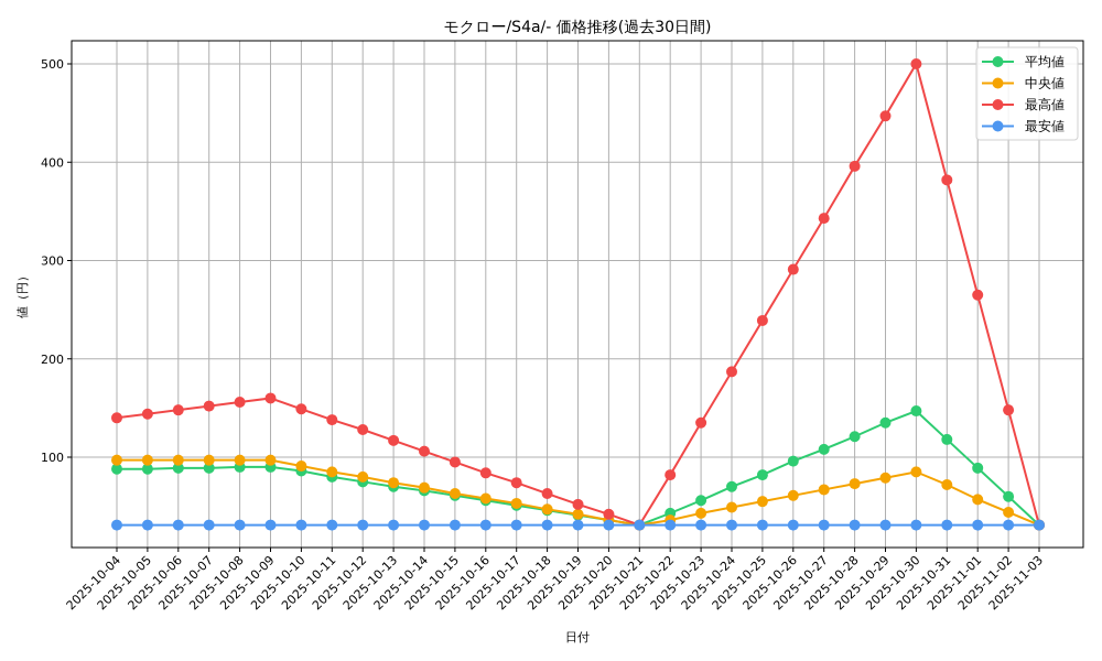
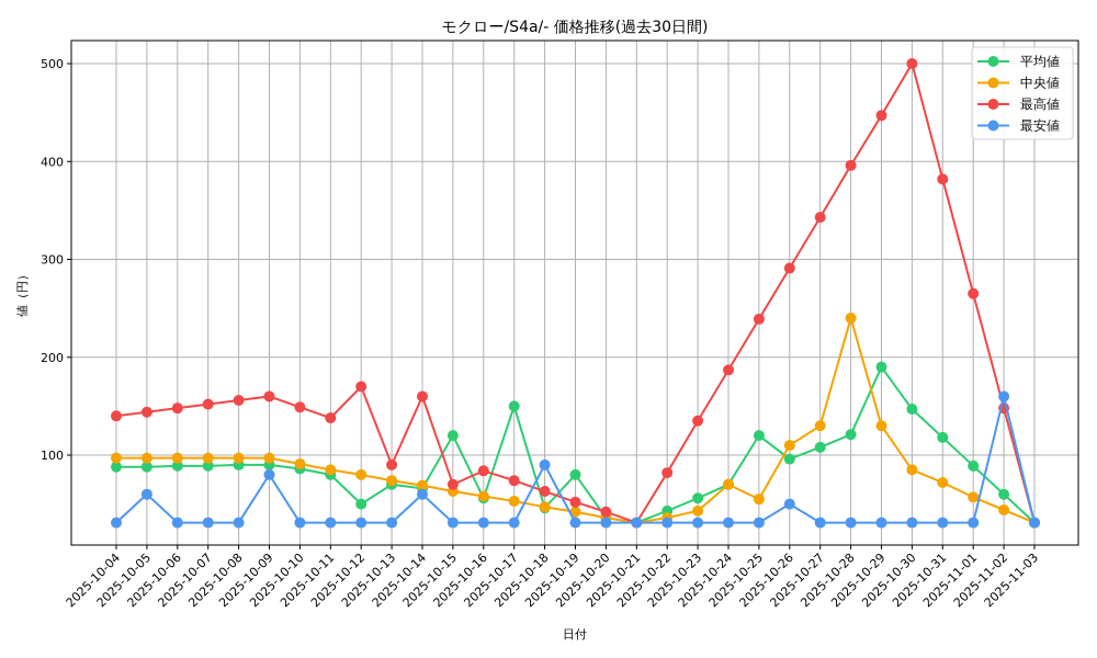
最安値/2025-10-05: 30 -> 60
最安値/2025-10-09: 30 -> 80
平均値/2025-10-12: 80 -> 50
最高値/2025-10-12: 130 -> 170
最高値/2025-10-13: 120 -> 90
最高値/2025-10-14: 110 -> 160
最安値/2025-10-14: 30 -> 60
平均値/2025-10-15: 60 -> 120
最高値/2025-10-15: 100 -> 70
平均値/2025-10-17: 50 -> 150
最安値/2025-10-18: 30 -> 90
平均値/2025-10-19: 40 -> 80
中央値/2025-10-24: 50 -> 70
平均値/2025-10-25: 80 -> 120
中央値/2025-10-26: 60 -> 110
最安値/2025-10-26: 30 -> 50
中央値/2025-10-27: 70 -> 130
中央値/2025-10-28: 70 -> 240
平均値/2025-10-29: 140 -> 190
中央値/2025-10-29: 80 -> 130
最安値/2025-11-02: 30 -> 160
